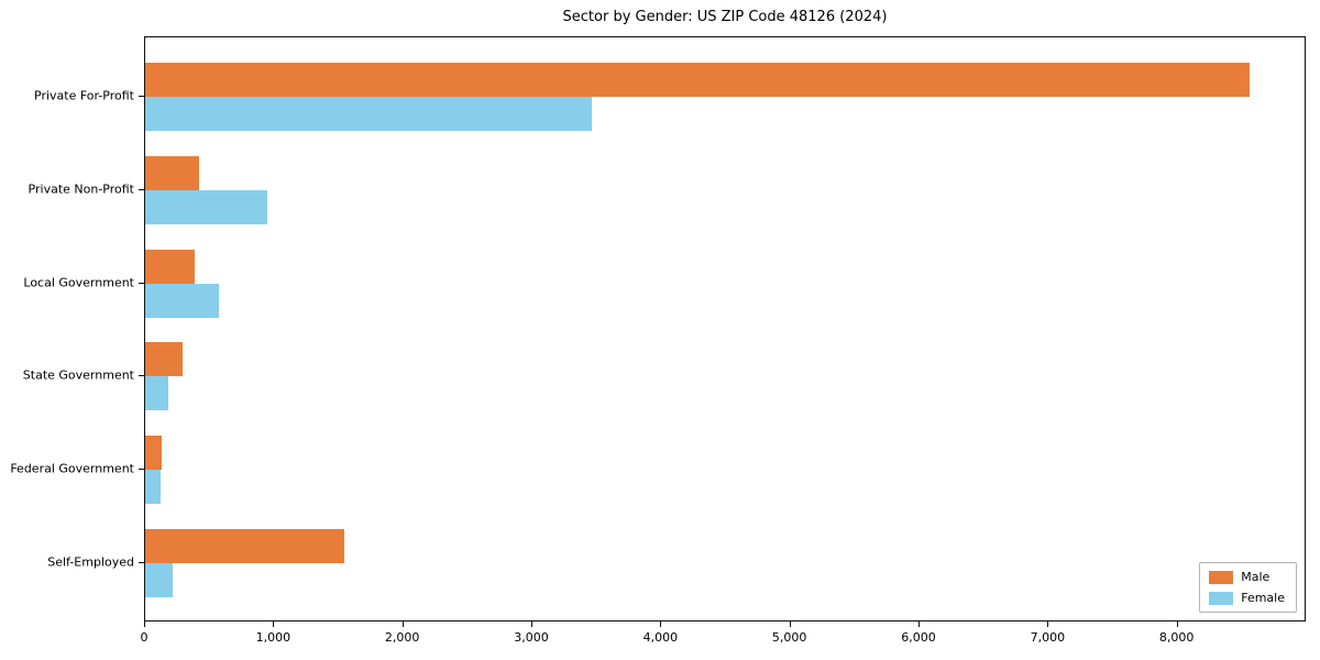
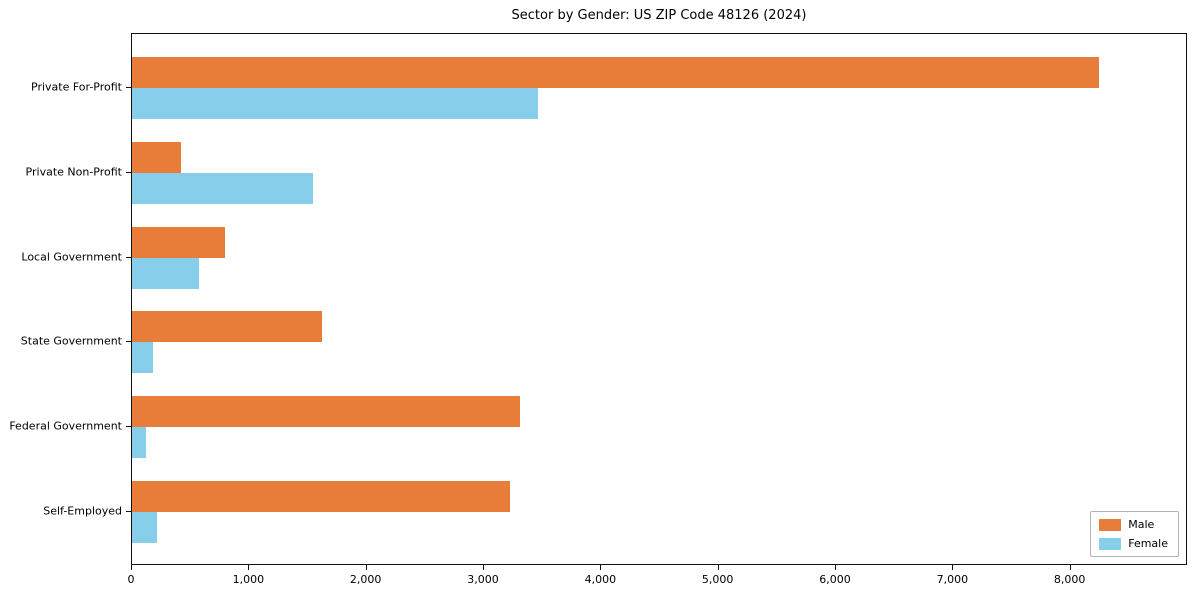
Male/Private For-Profit: 8560 -> 8240
Female/Private Non-Profit: 950 -> 1540
Male/Local Government: 380 -> 790
Male/State Government: 290 -> 1620
Male/Federal Government: 130 -> 3310
Male/Self-Employed: 1540 -> 3220
